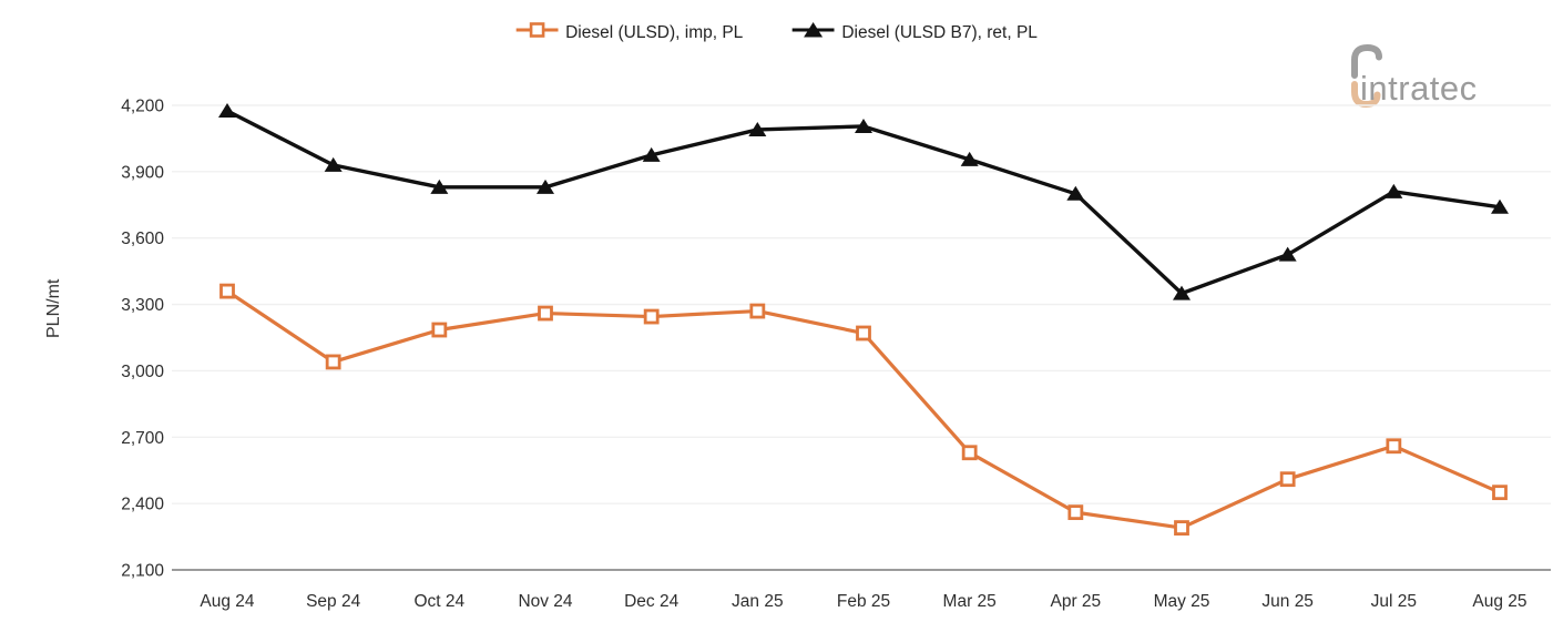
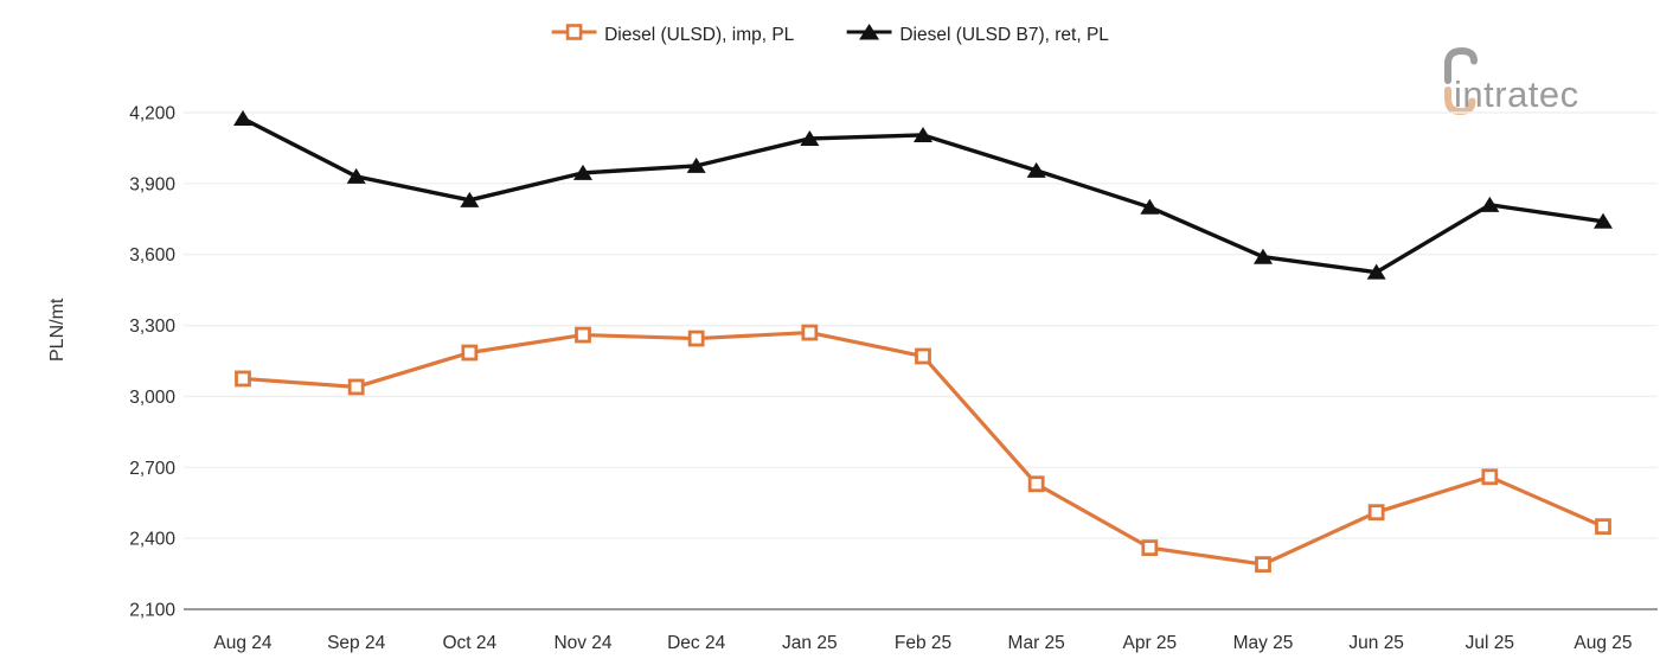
Diesel (ULSD), imp, PL/Aug 24: 3360 -> 3080
Diesel (ULSD B7), ret, PL/Nov 24: 3830 -> 3940
Diesel (ULSD B7), ret, PL/May 25: 3350 -> 3590
